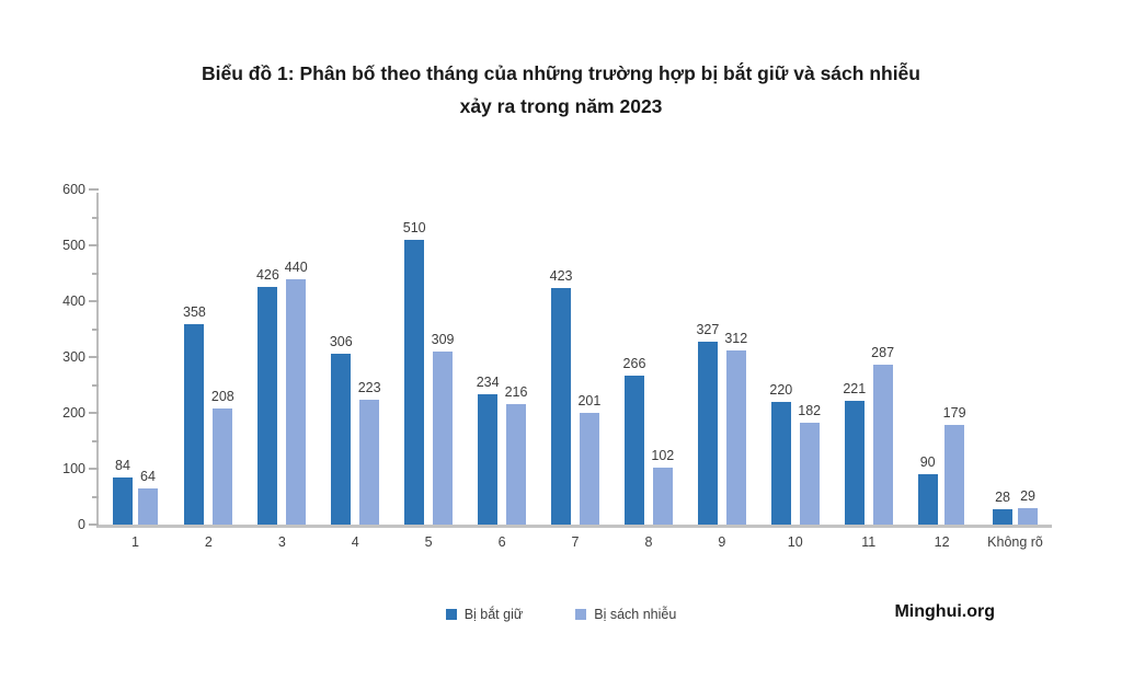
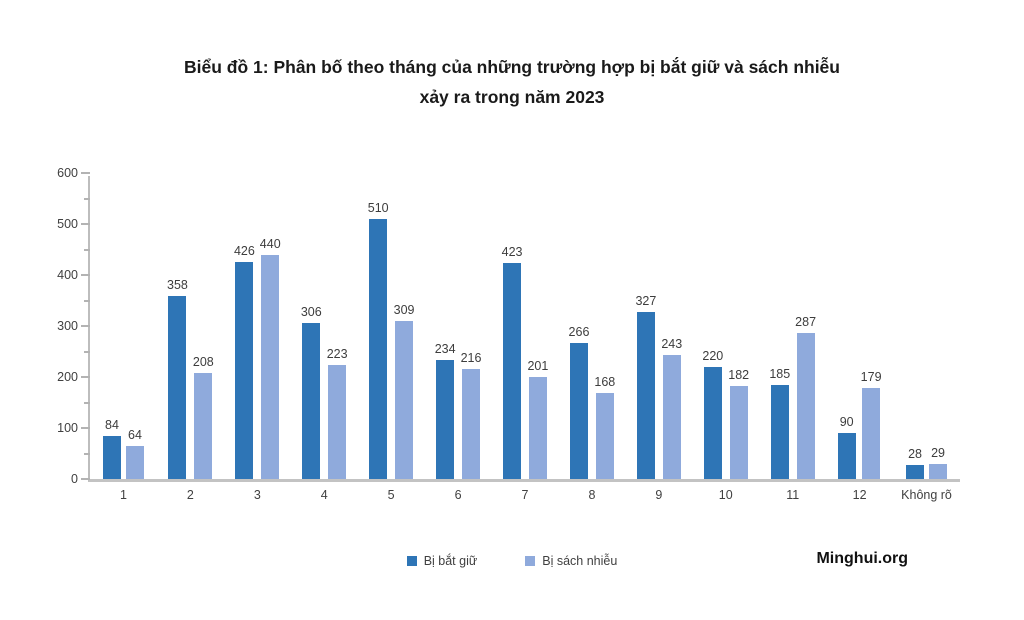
Bị sách nhiễu/8: 102 -> 168
Bị sách nhiễu/9: 312 -> 243
Bị bắt giữ/11: 221 -> 185
